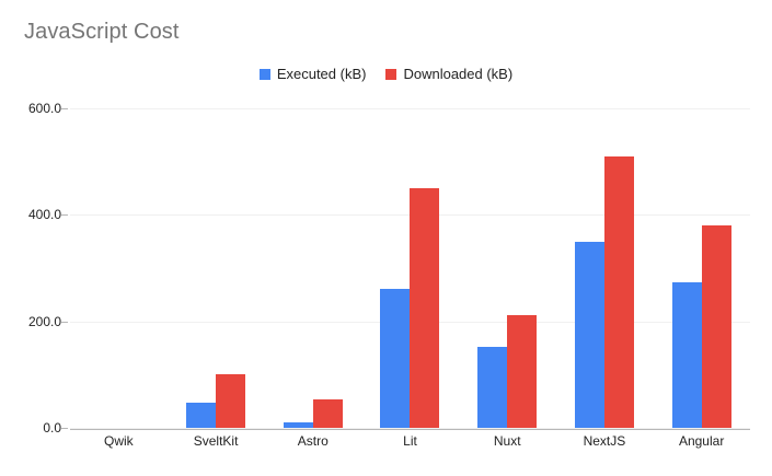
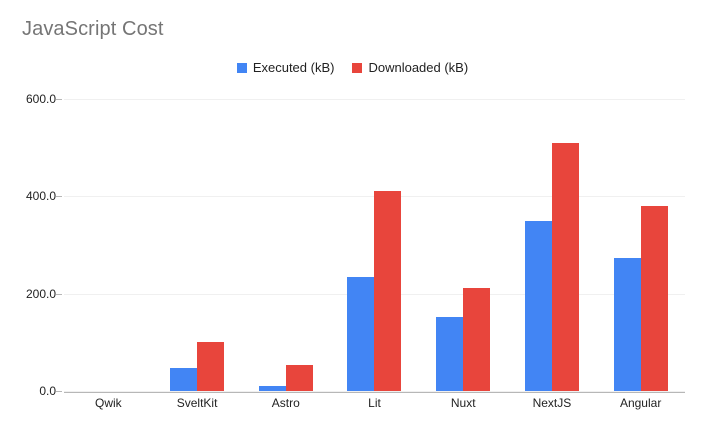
Executed (kB)/Lit: 260 -> 230
Downloaded (kB)/Lit: 450 -> 410
